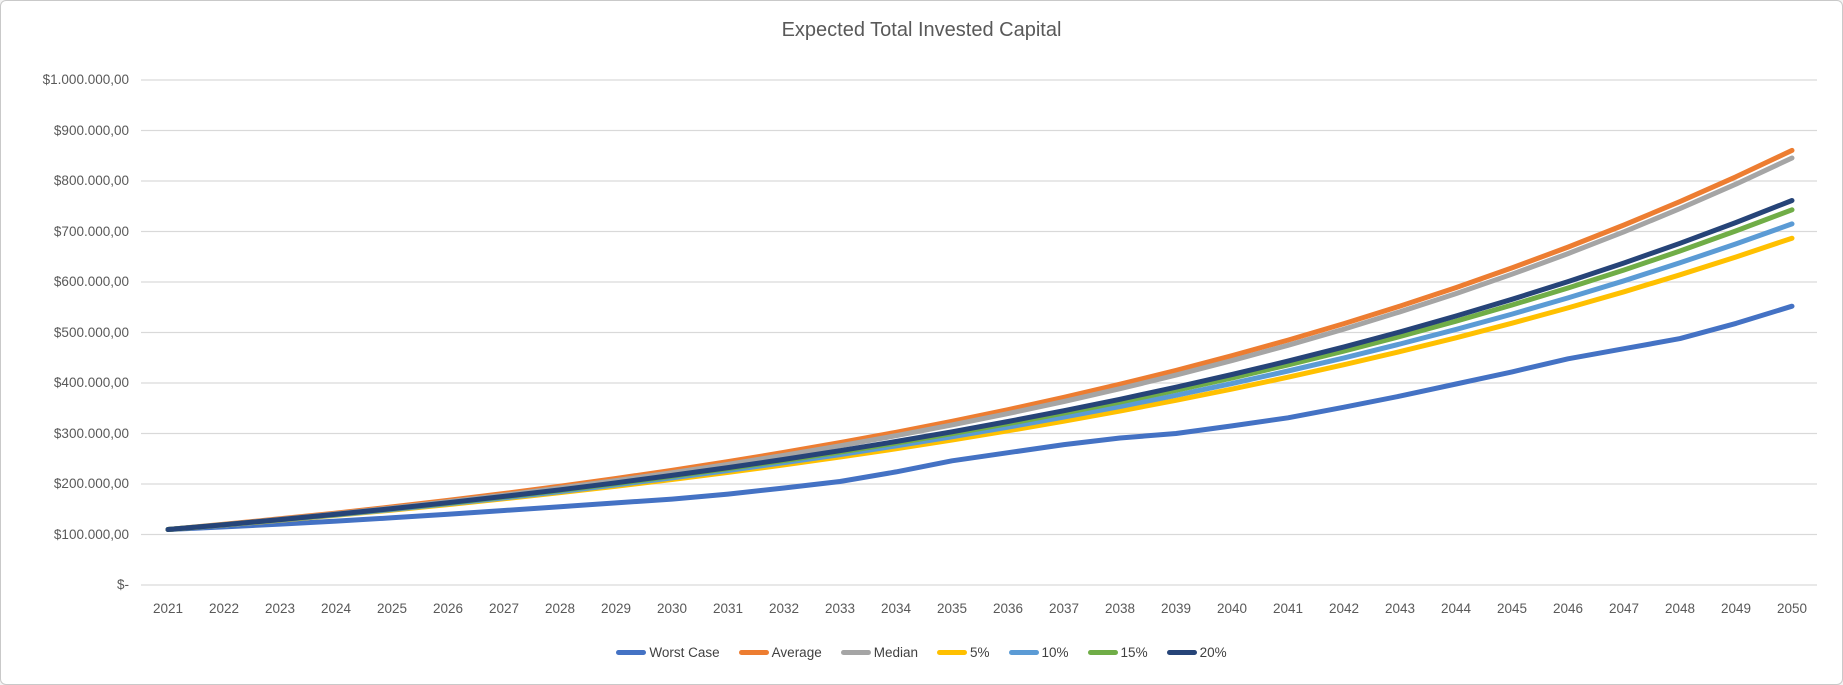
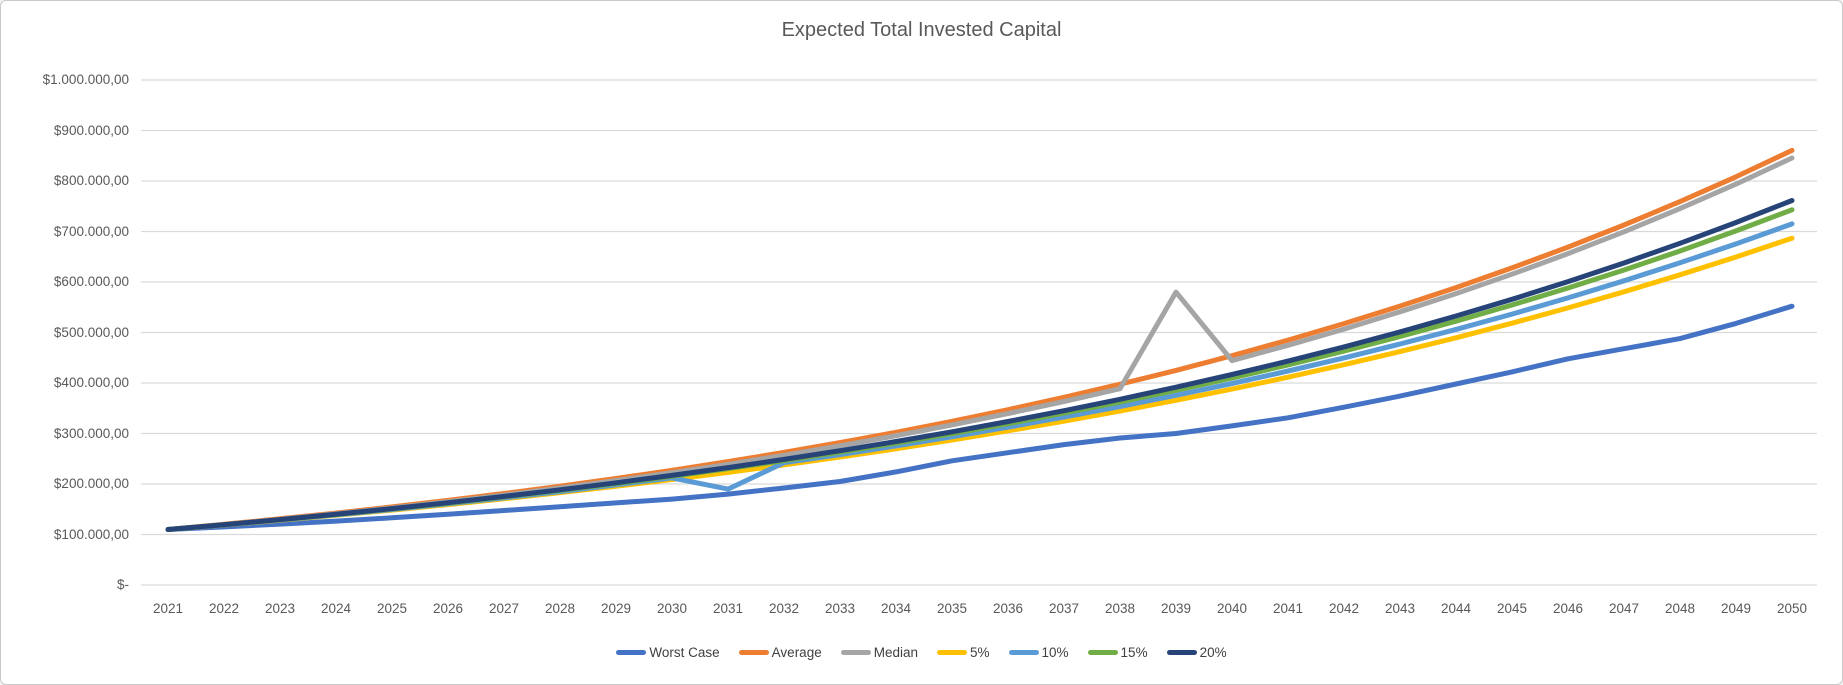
10%/2031: $230000 -> $190000
Median/2039: $420000 -> $580000
